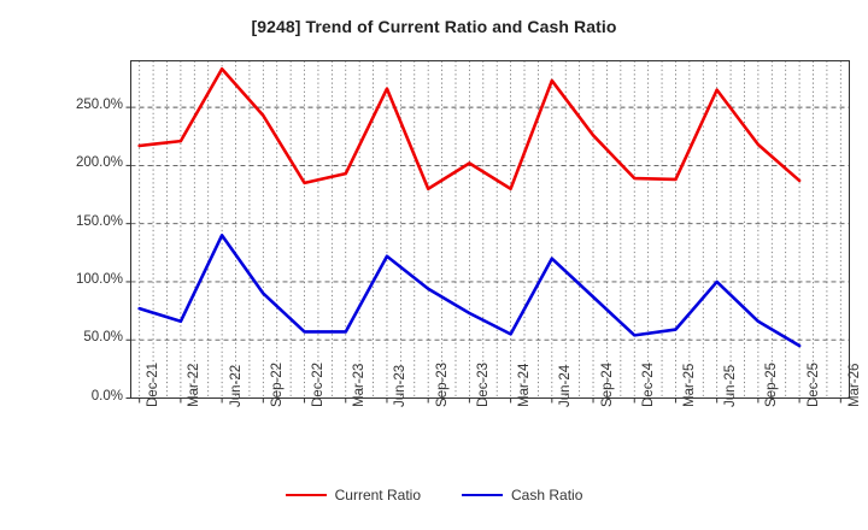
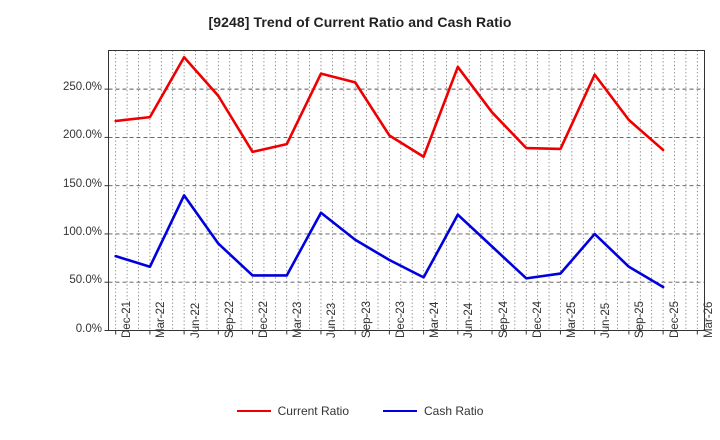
Current Ratio/Sep-23: 180% -> 260%
